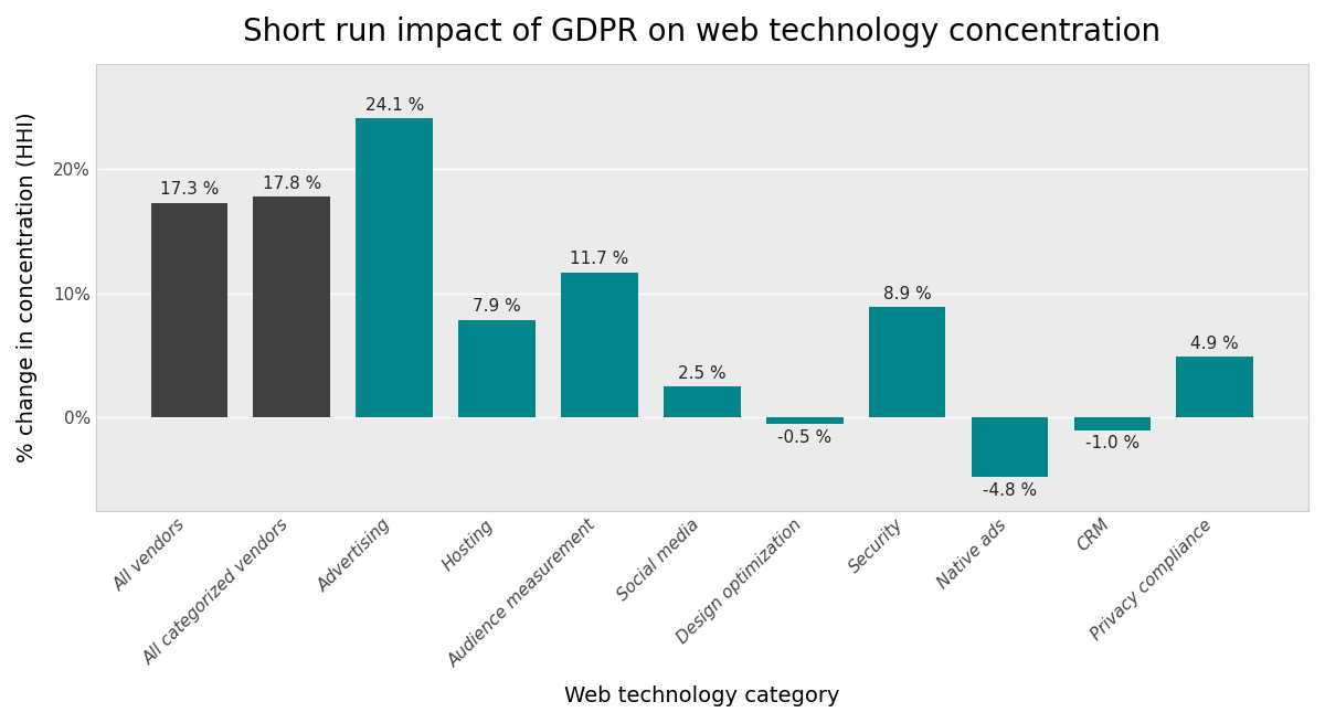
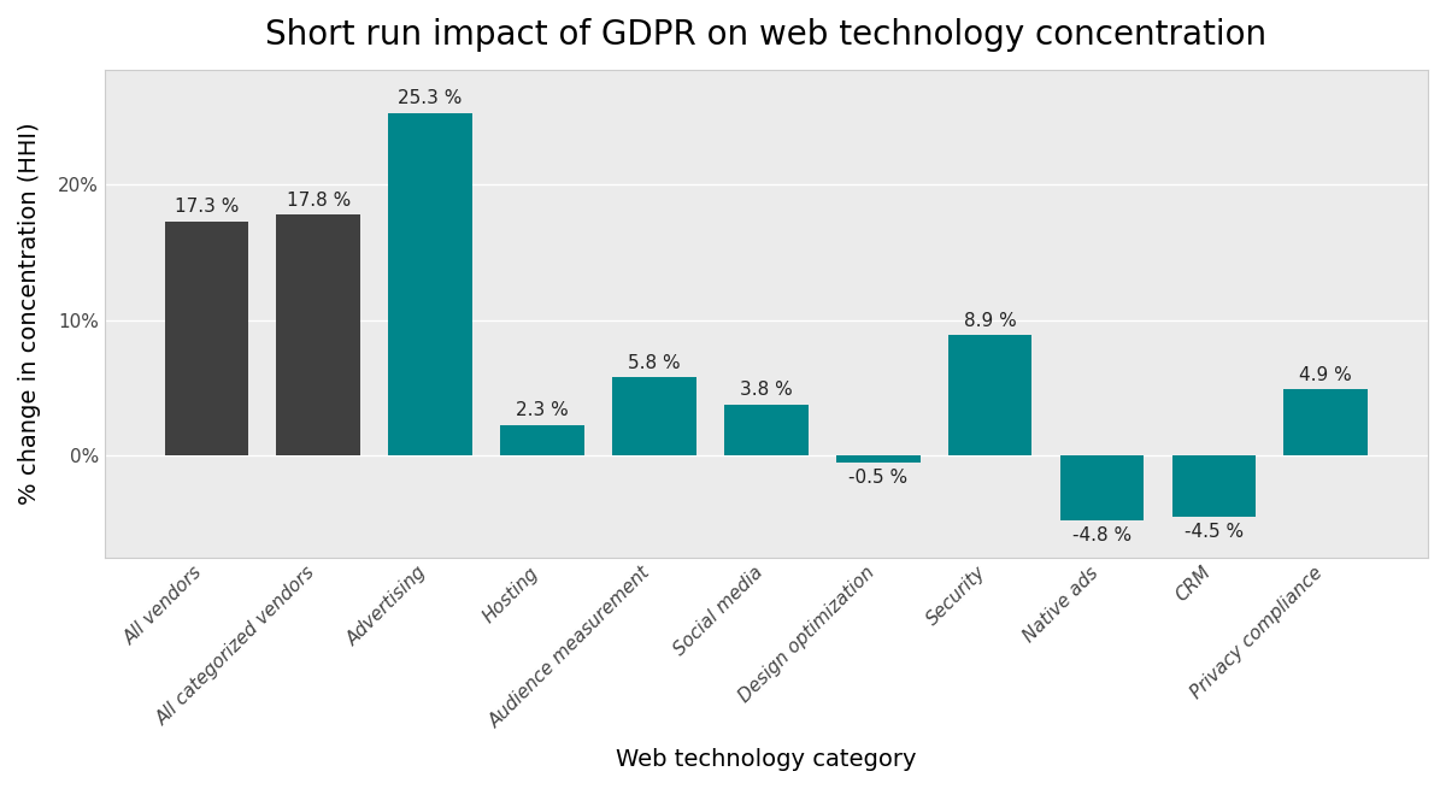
Advertising: 24.1 -> 25.3
Hosting: 7.9 -> 2.3
Audience measurement: 11.7 -> 5.8
Social media: 2.5 -> 3.8
CRM: -1.0 -> -4.5
